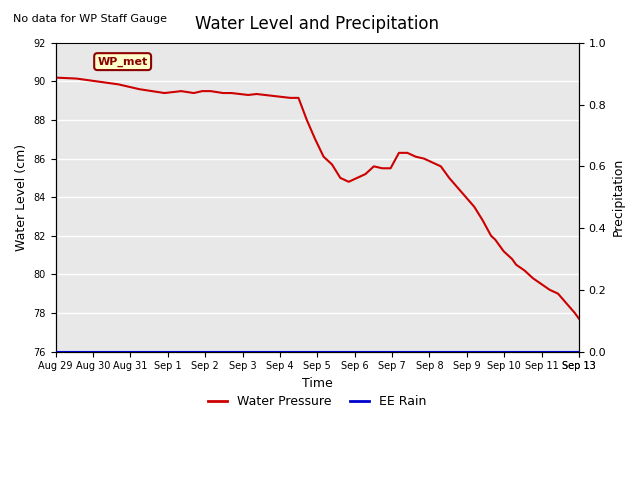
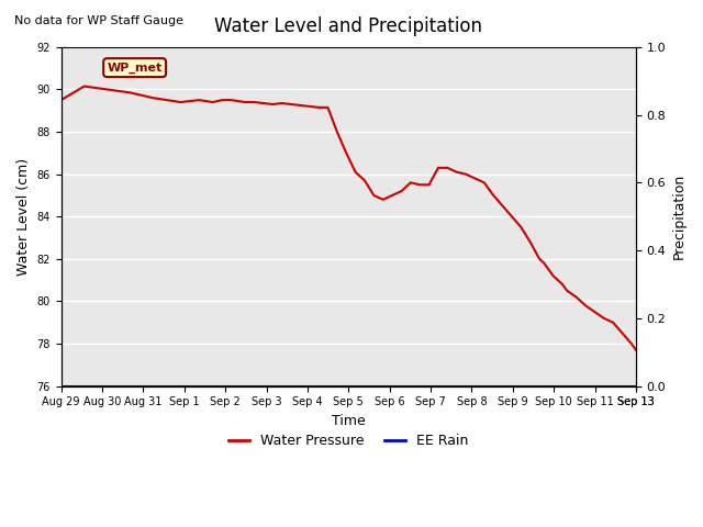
Aug 29: 90.2 -> 89.5
